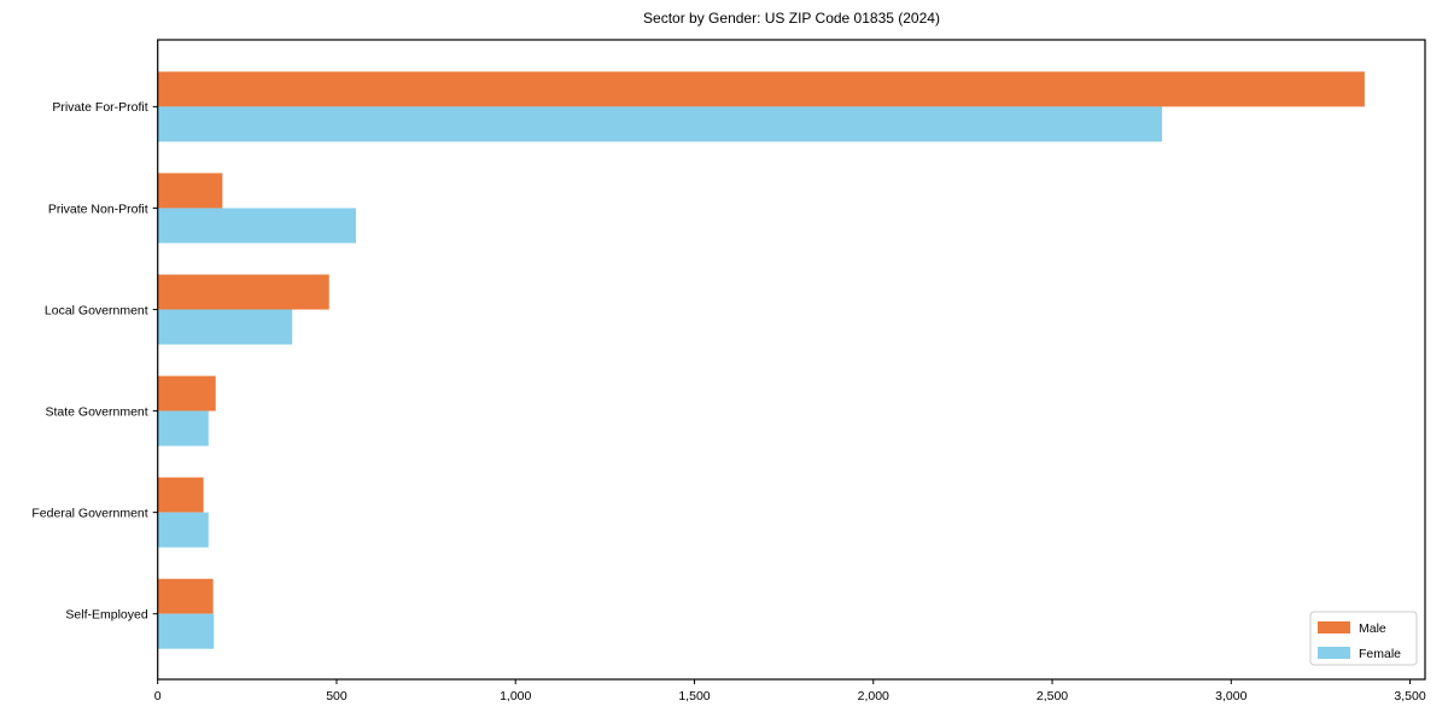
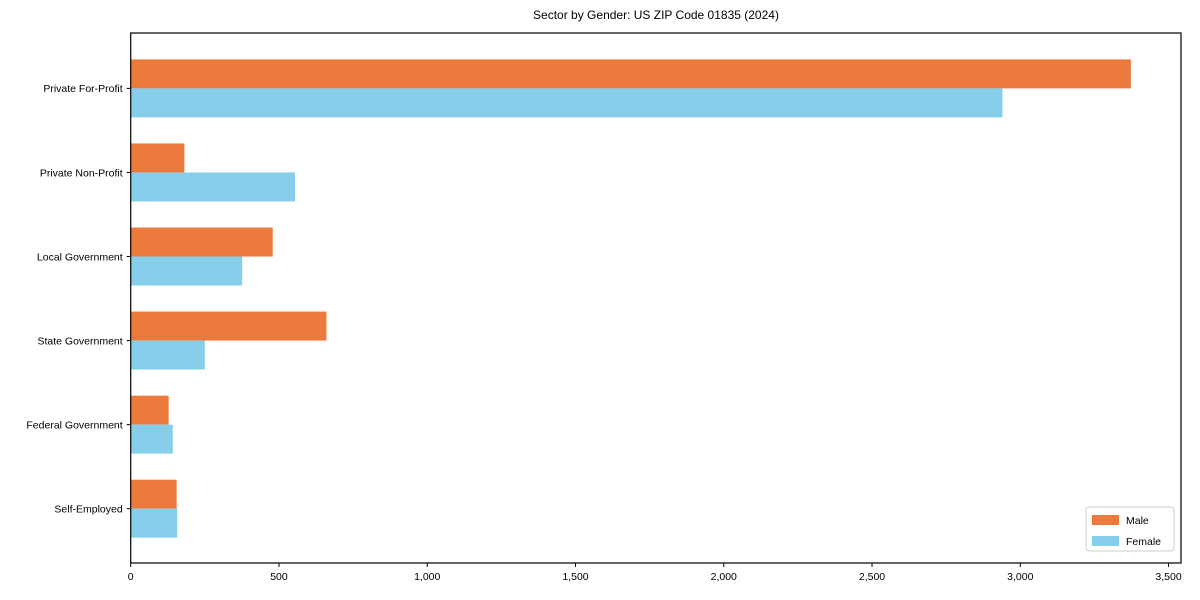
Female/Private For-Profit: 2810 -> 2940
Male/State Government: 160 -> 660
Female/State Government: 140 -> 250
